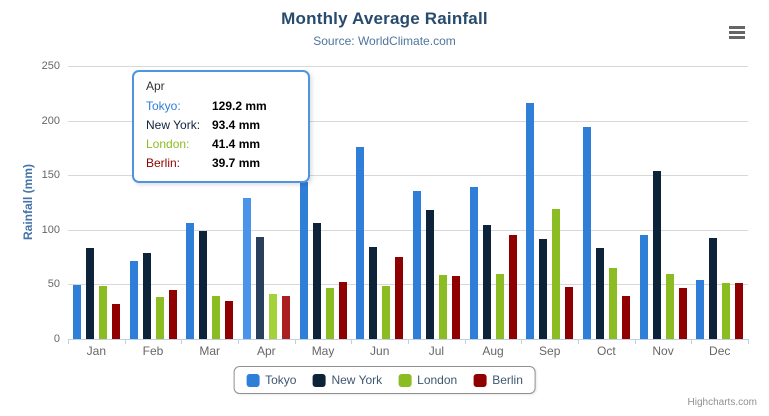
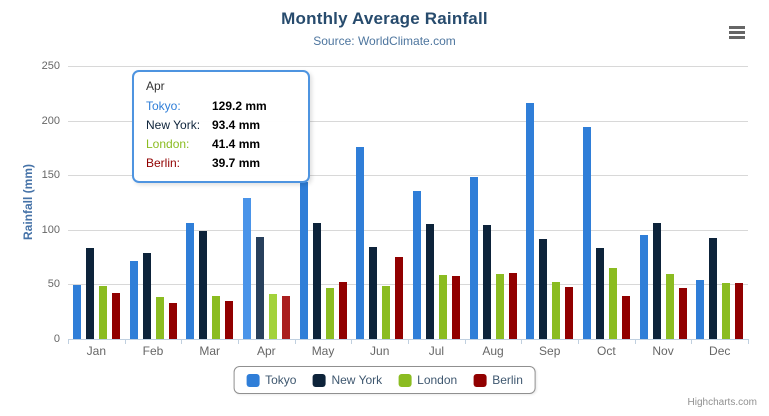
Berlin/Jan: 32 -> 42
Berlin/Feb: 45 -> 33
New York/Jul: 118 -> 105
Tokyo/Aug: 139 -> 148
Berlin/Aug: 95 -> 60
London/Sep: 119 -> 52
New York/Nov: 154 -> 107
